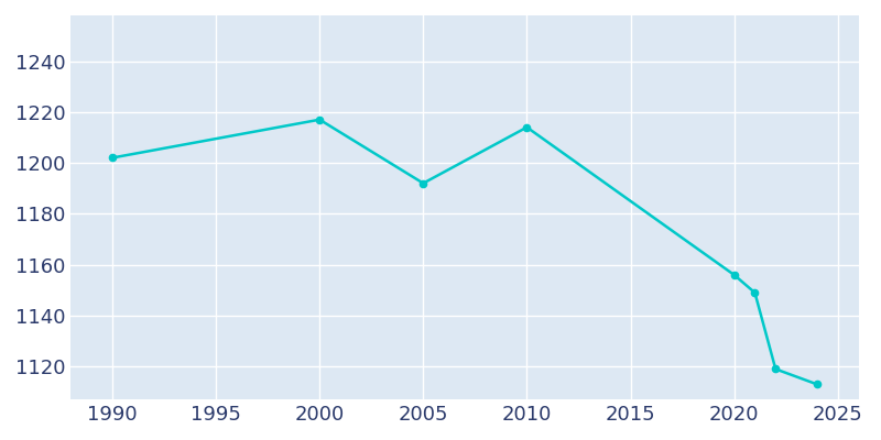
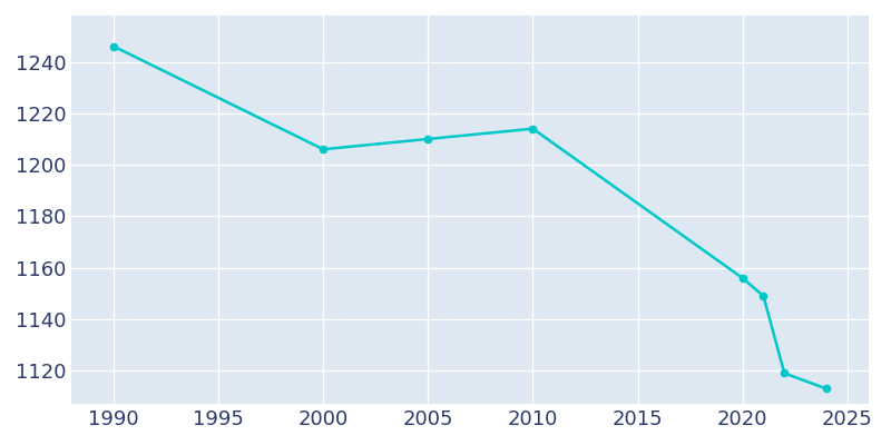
1990: 1202 -> 1246
2000: 1217 -> 1206
2005: 1192 -> 1210
